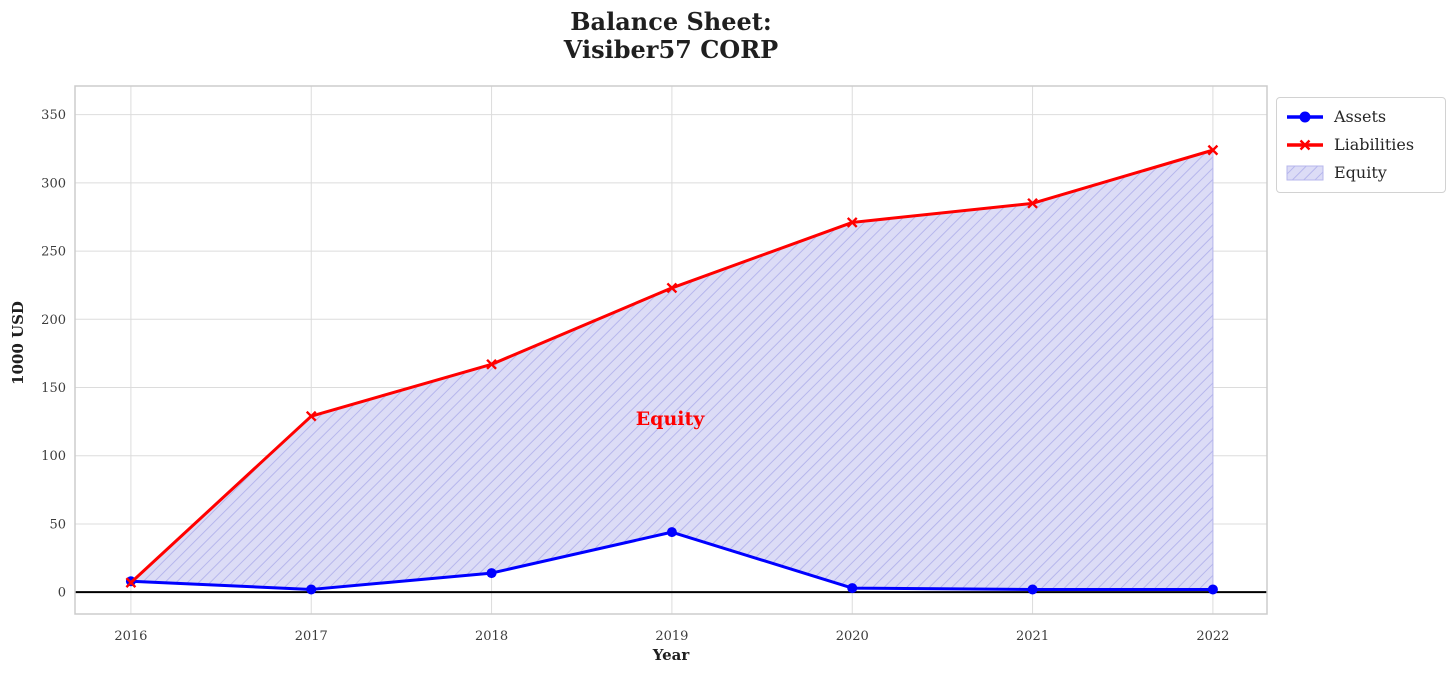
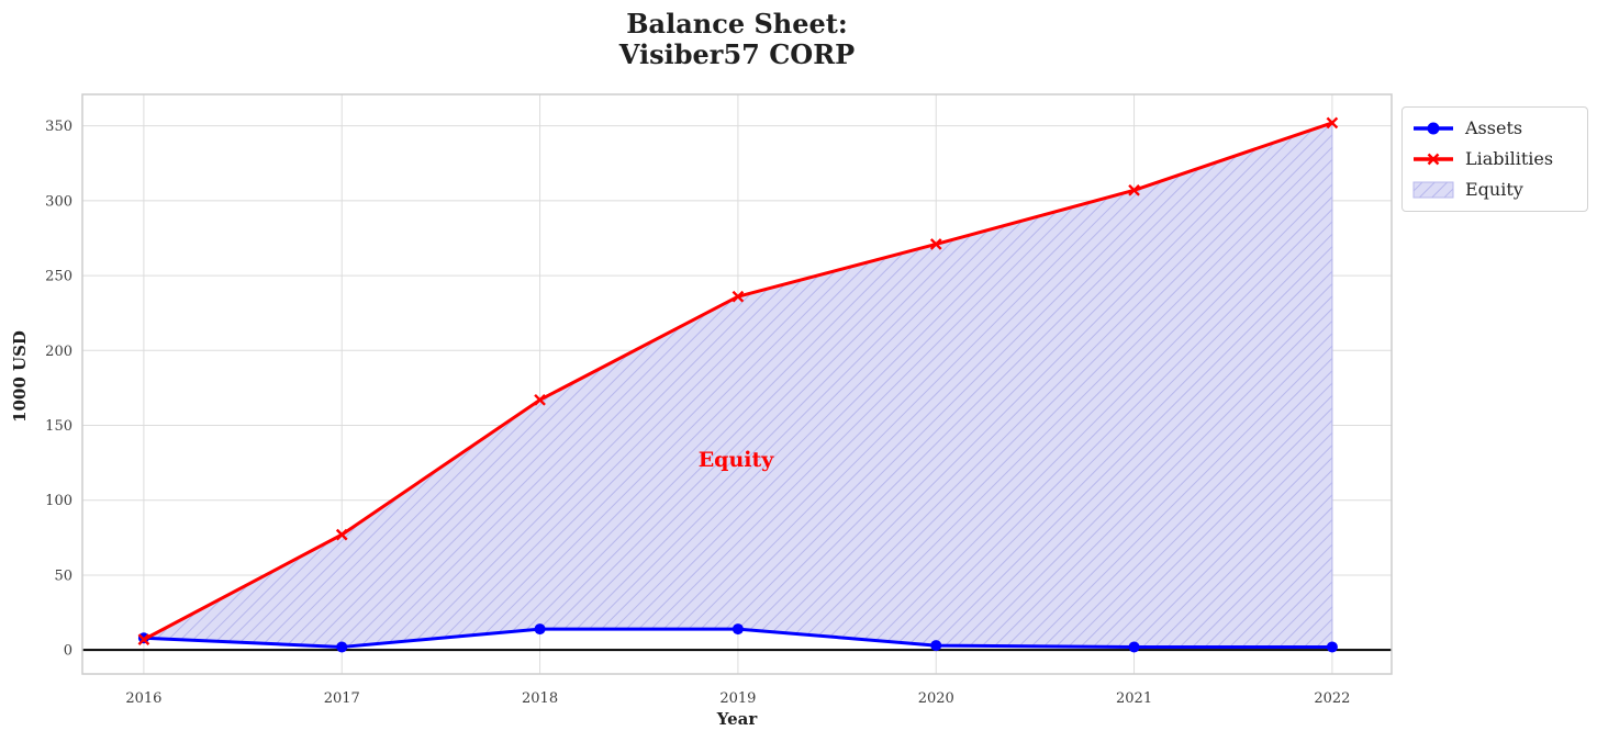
Liabilities/2017: 129 -> 77
Assets/2019: 44 -> 14
Liabilities/2019: 223 -> 236
Liabilities/2021: 285 -> 307
Liabilities/2022: 324 -> 352
